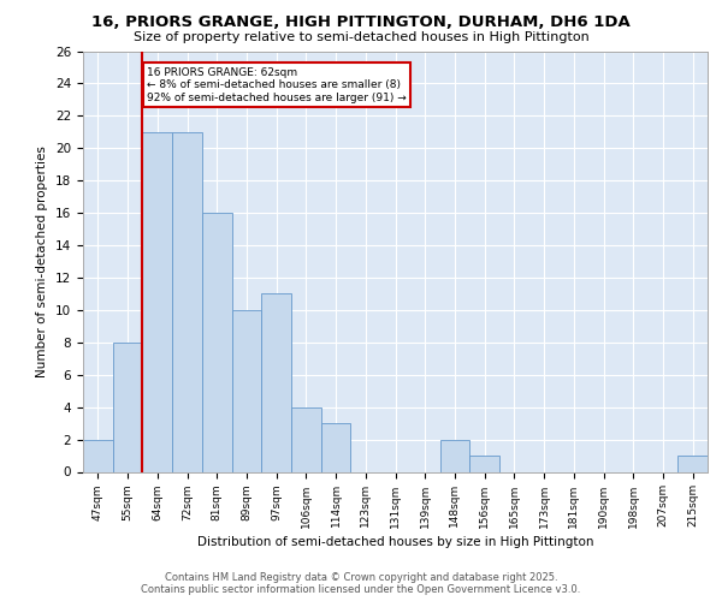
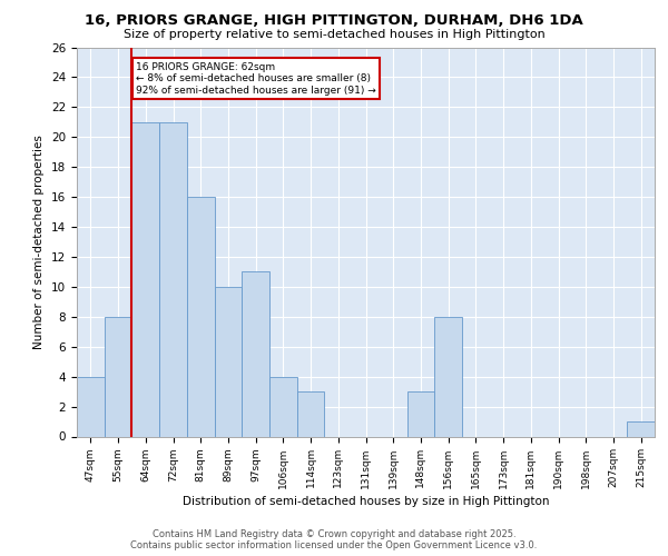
47sqm: 2 -> 4
148sqm: 2 -> 3
156sqm: 1 -> 8
